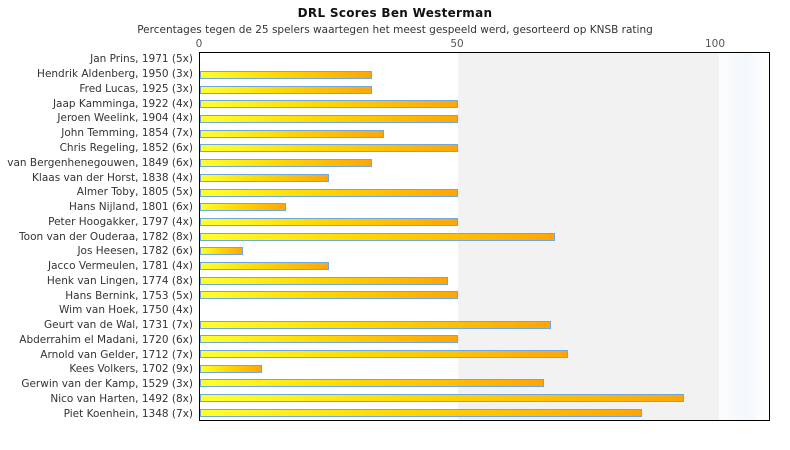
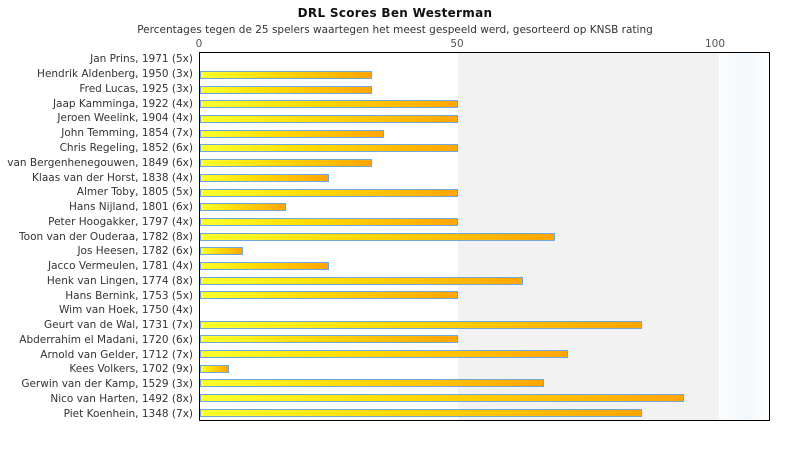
Henk van Lingen, 1774 (8x): 48 -> 62
Geurt van de Wal, 1731 (7x): 68 -> 86
Kees Volkers, 1702 (9x): 12 -> 6
